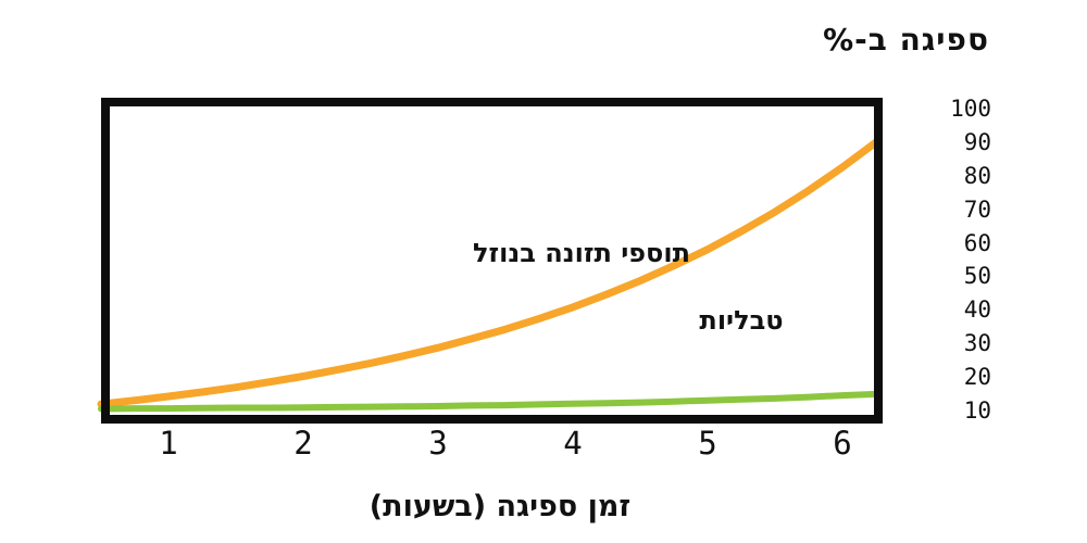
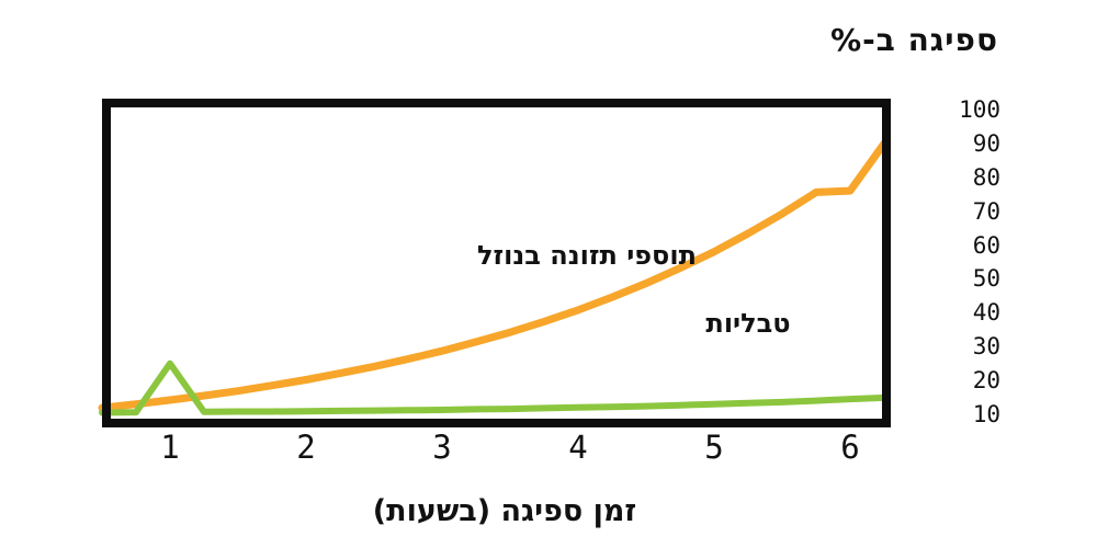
טבליות/1: 11 -> 25
תוספי תזונה בנוזל/6: 82 -> 76
